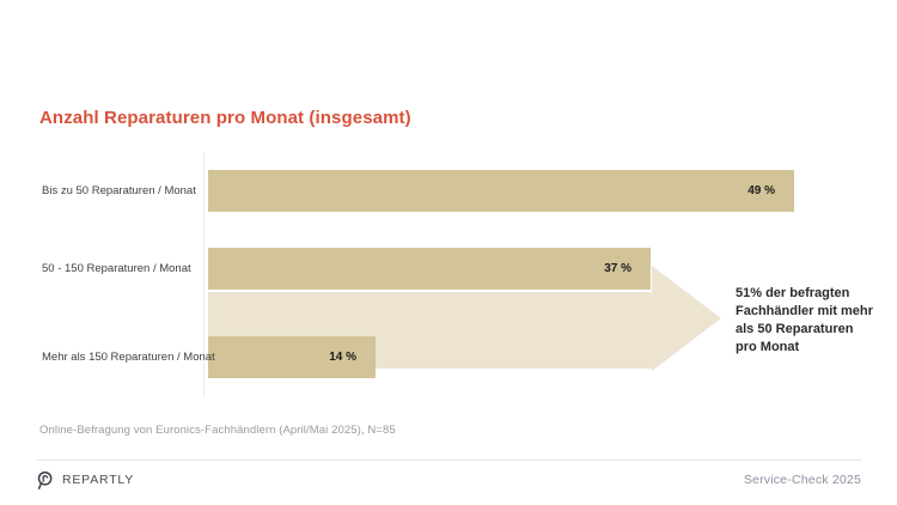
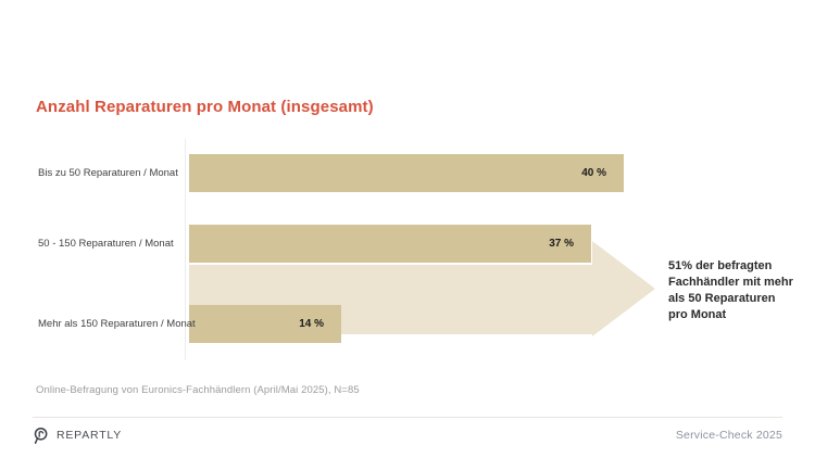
Bis zu 50 Reparaturen / Monat: 49 -> 40
